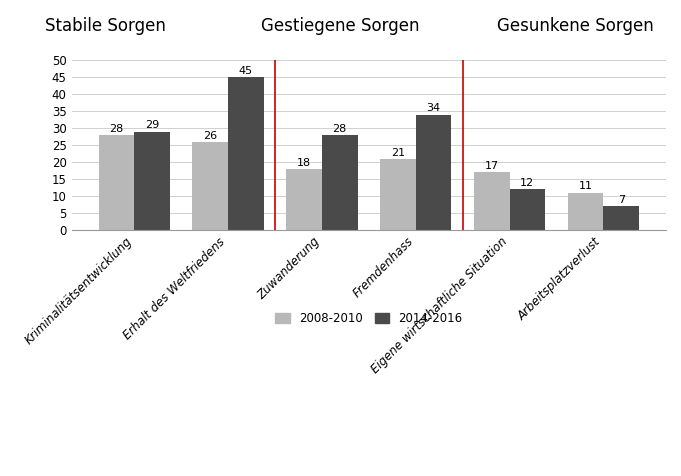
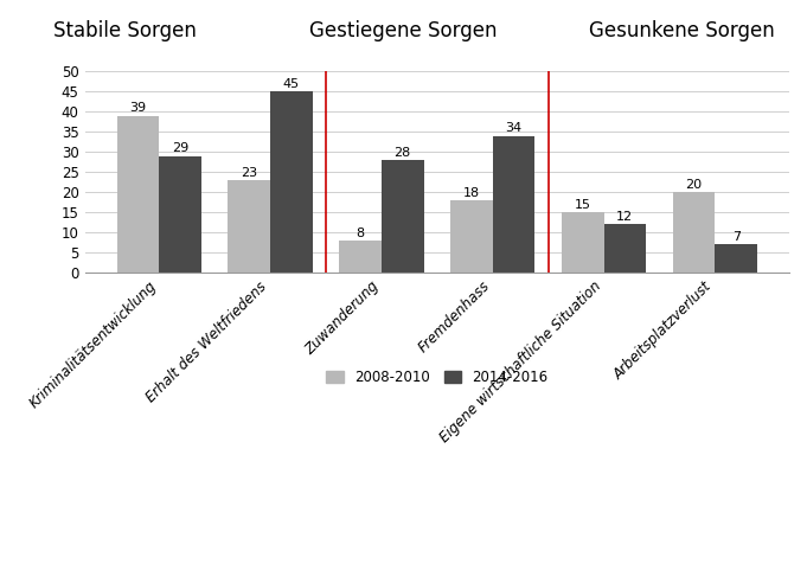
2008-2010/Kriminalitätsentwicklung: 28 -> 39
2008-2010/Erhalt des Weltfriedens: 26 -> 23
2008-2010/Zuwanderung: 18 -> 8
2008-2010/Fremdenhass: 21 -> 18
2008-2010/Eigene wirtschaftliche Situation: 17 -> 15
2008-2010/Arbeitsplatzverlust: 11 -> 20
